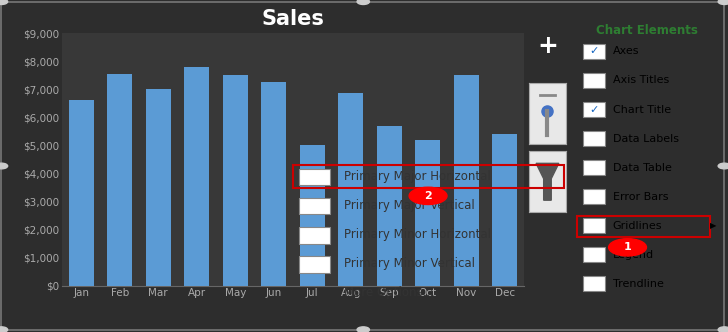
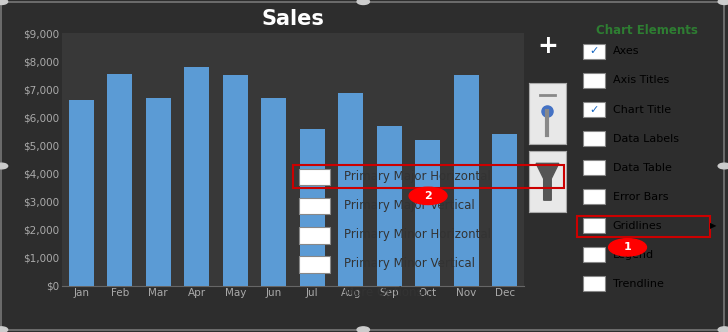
Mar: $7,000 -> $6,700
Jun: $7,250 -> $6,700
Jul: $5,000 -> $5,600
